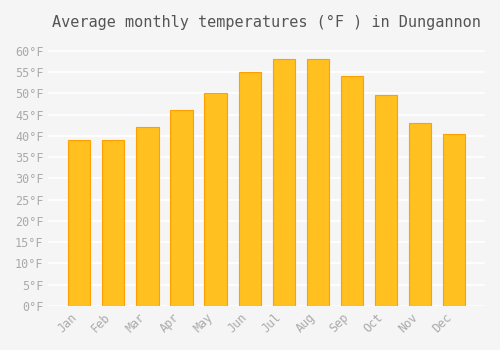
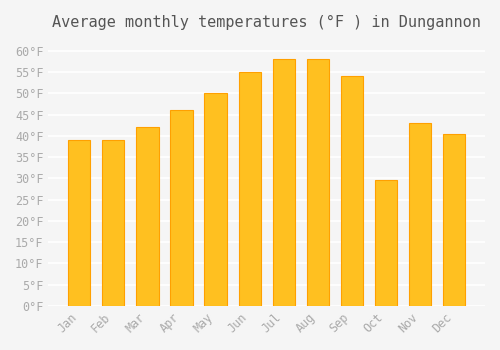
Oct: 49.5°F -> 29.5°F
